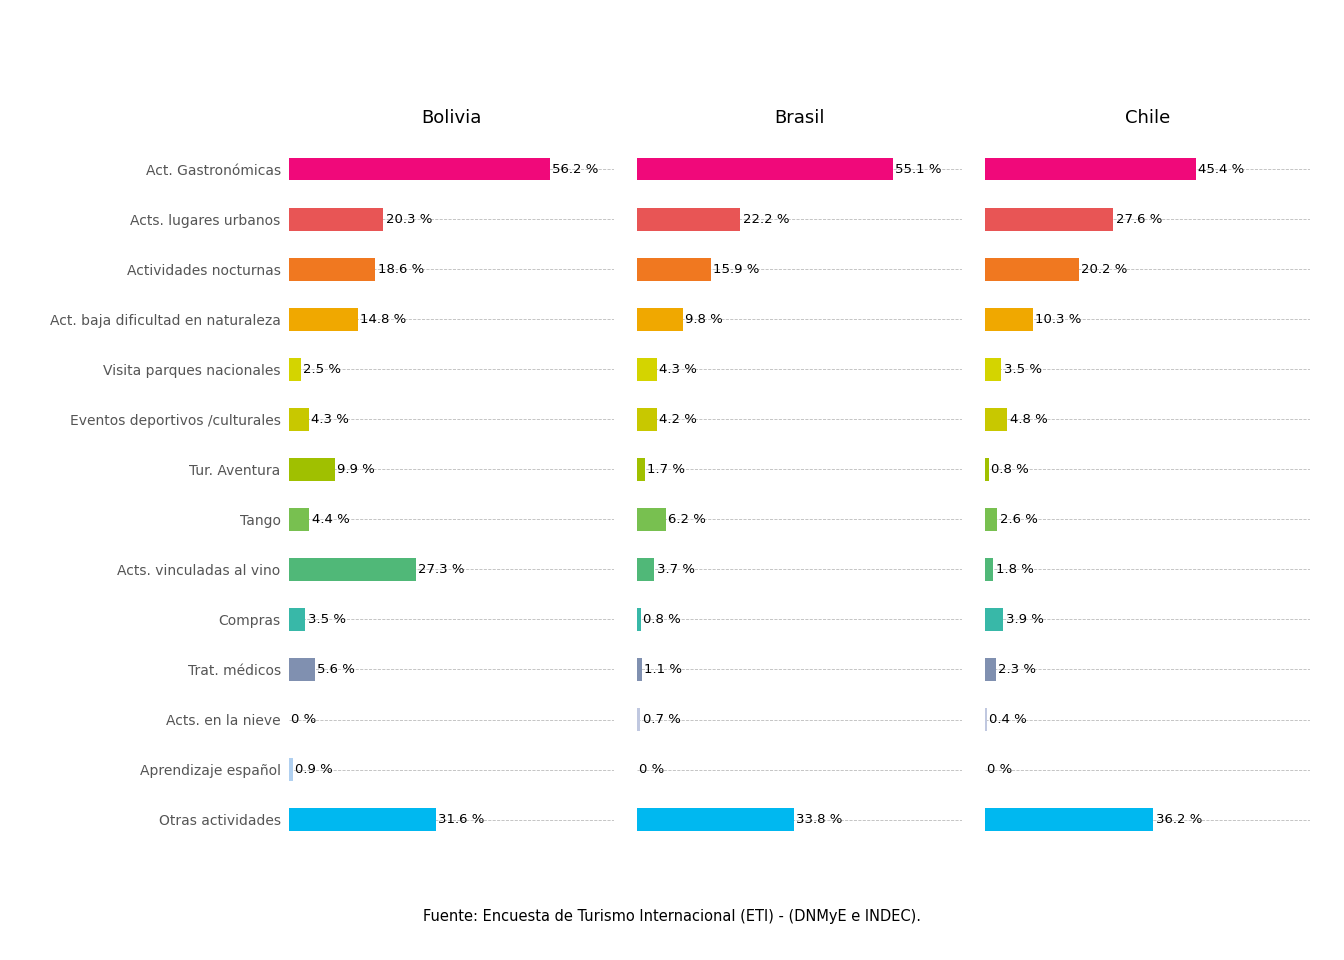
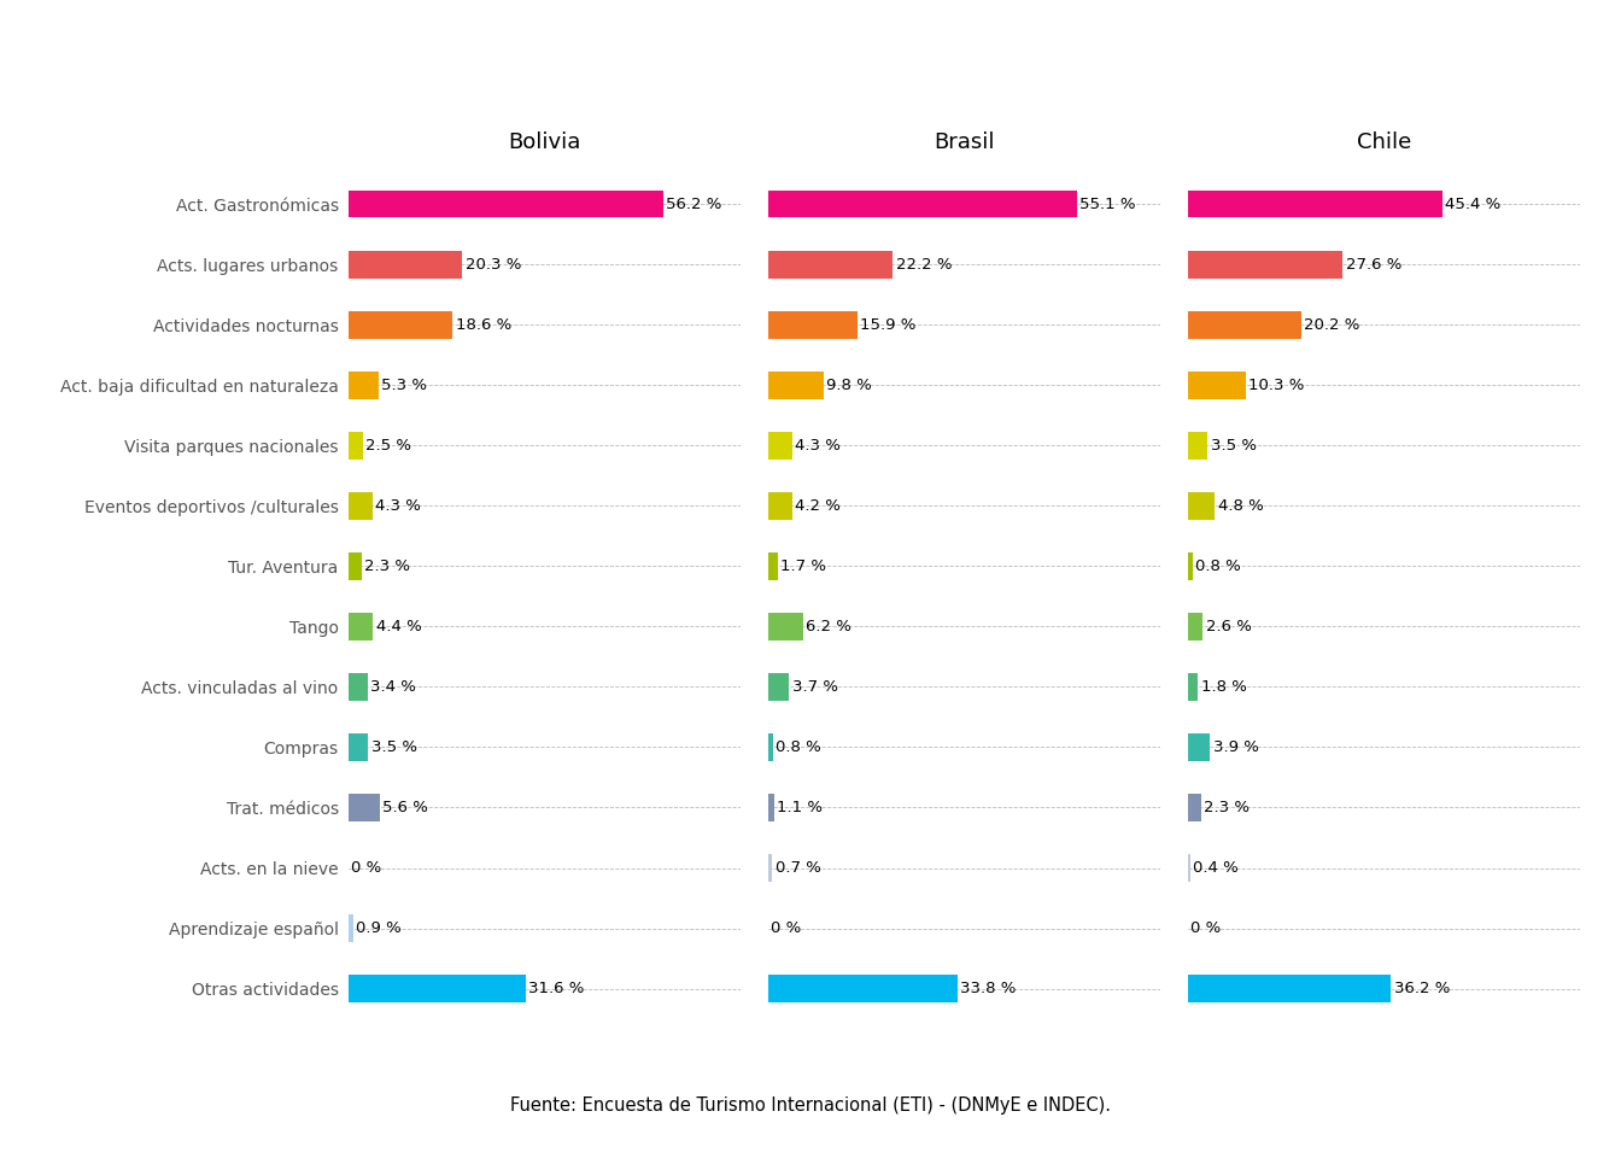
Bolivia/Act. baja dificultad en naturaleza: 14.8 -> 5.3
Bolivia/Tur. Aventura: 9.9 -> 2.3
Bolivia/Acts. vinculadas al vino: 27.3 -> 3.4
